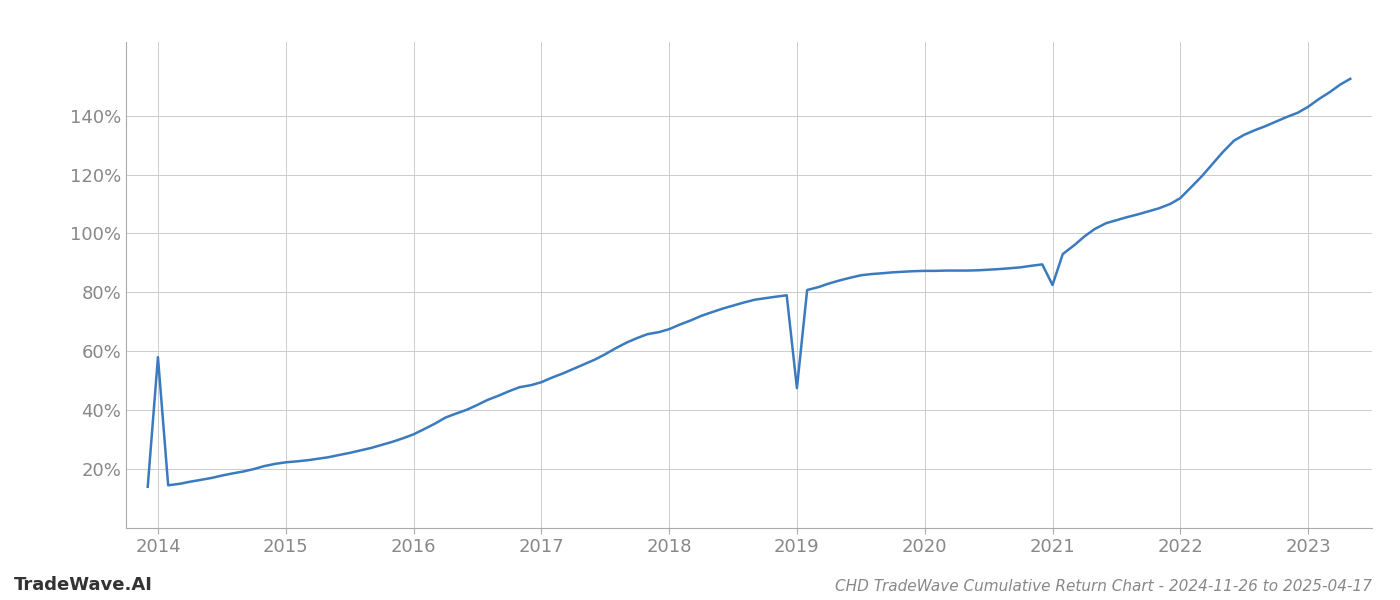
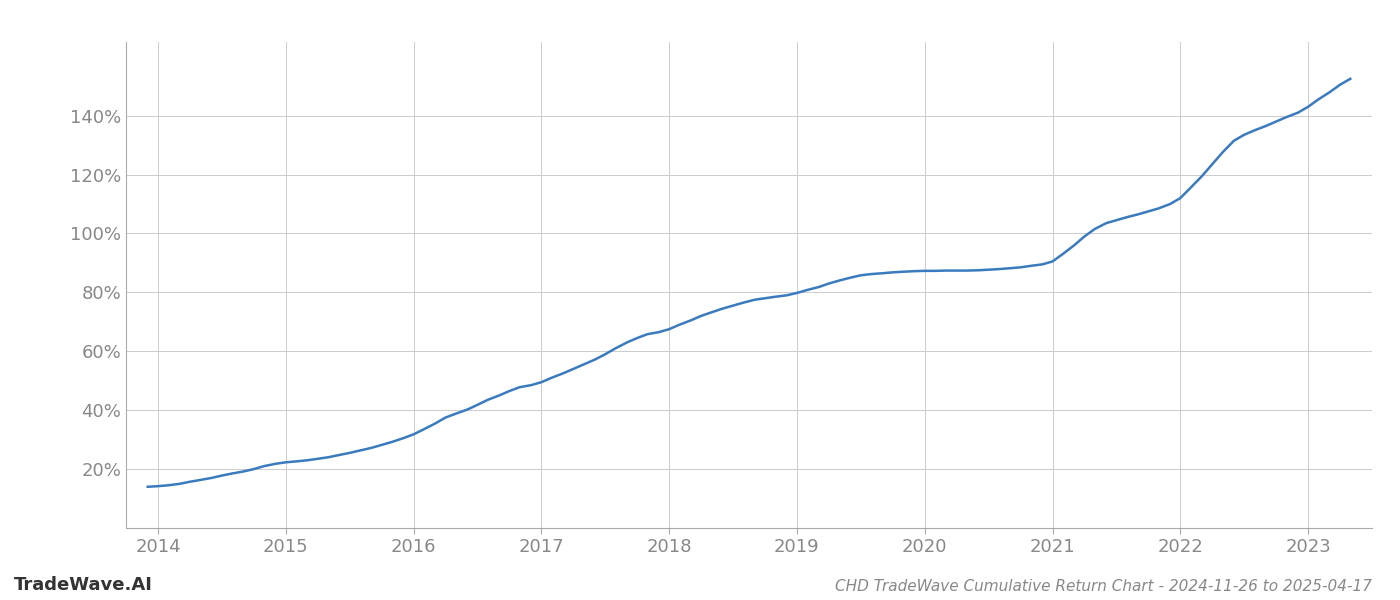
2014: 58.0% -> 14.2%
2019: 47.5% -> 79.8%
2021: 82.5% -> 90.5%
